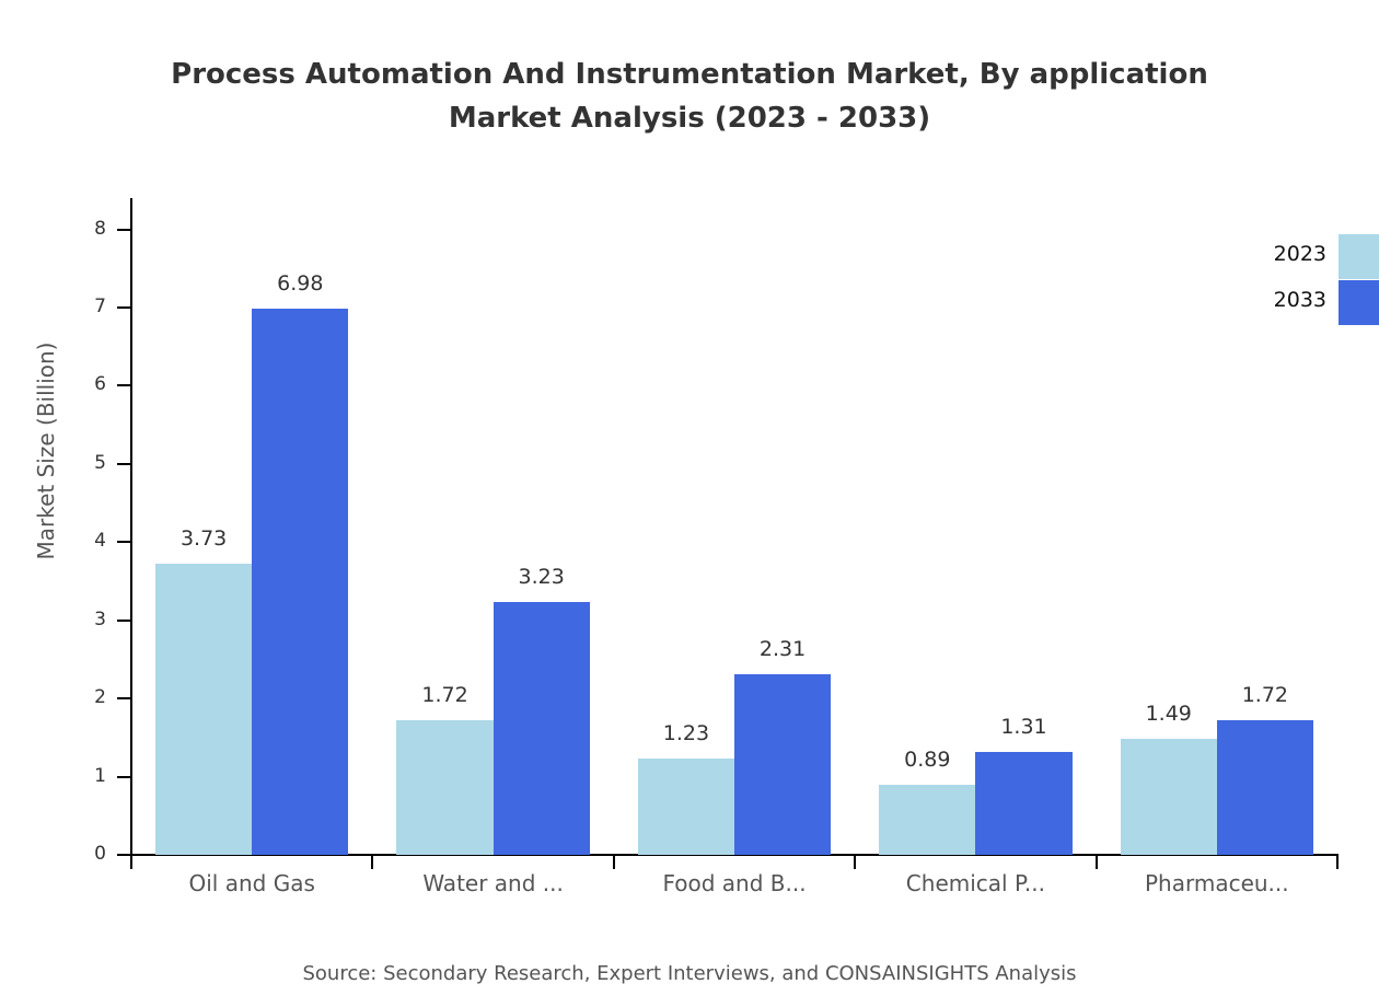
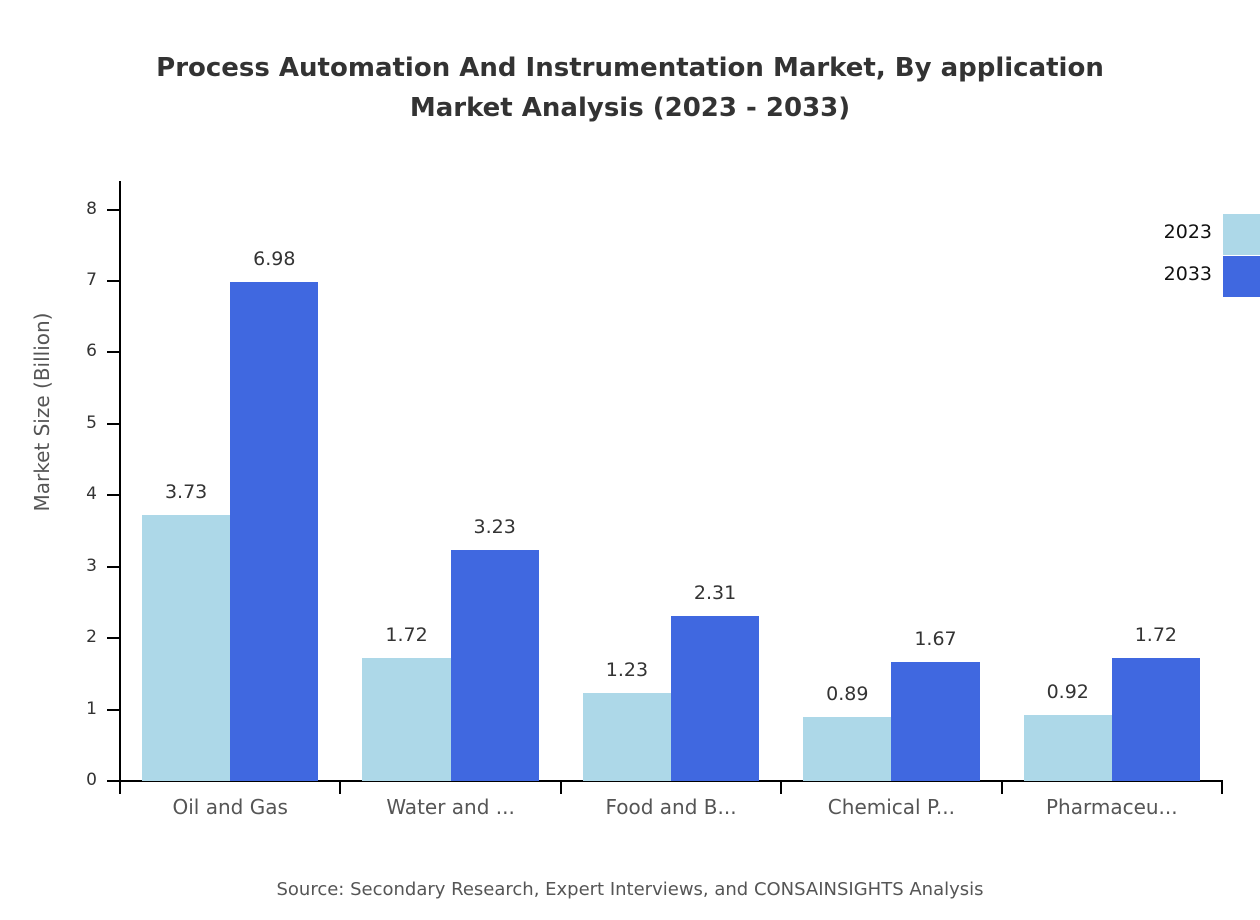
2033/Chemical P...: 1.31 -> 1.67
2023/Pharmaceu...: 1.49 -> 0.92
